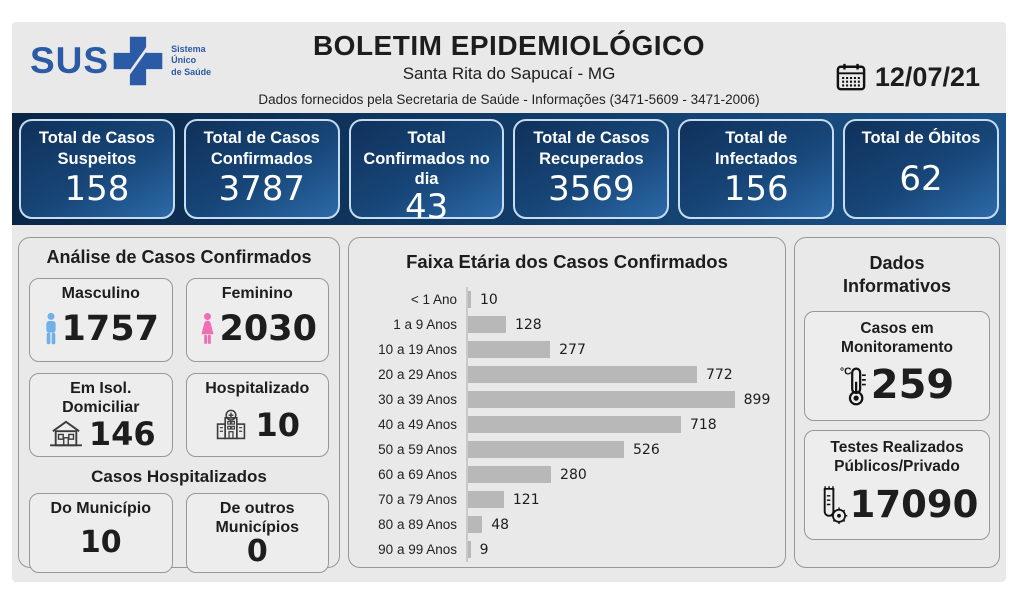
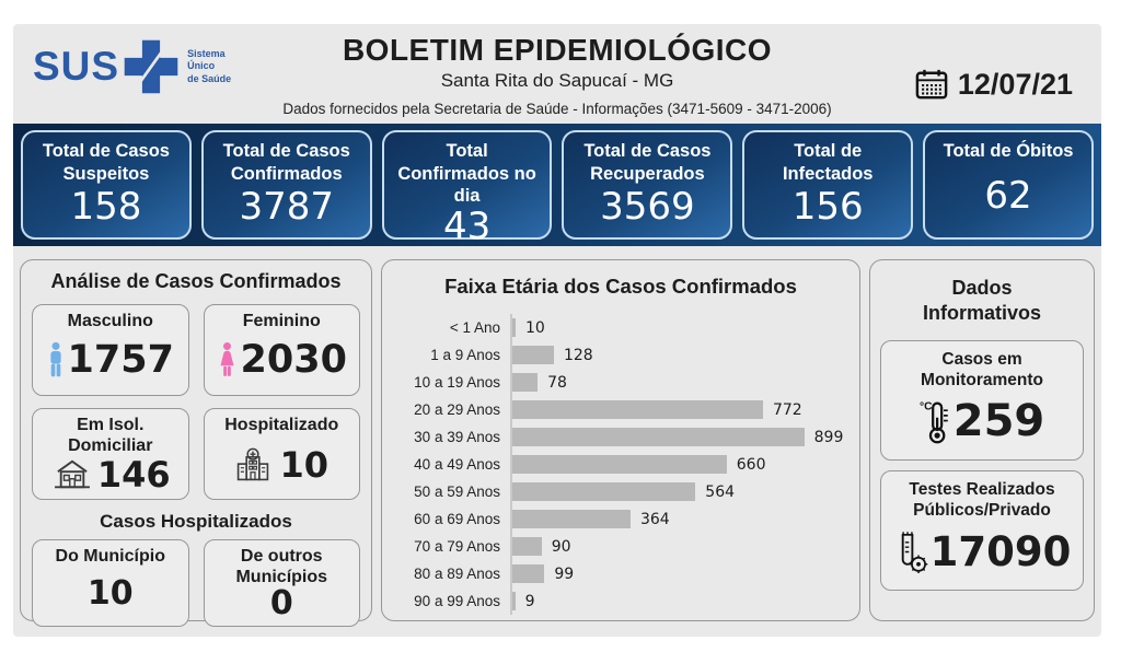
10 a 19 Anos: 277 -> 78
40 a 49 Anos: 718 -> 660
50 a 59 Anos: 526 -> 564
60 a 69 Anos: 280 -> 364
70 a 79 Anos: 121 -> 90
80 a 89 Anos: 48 -> 99
